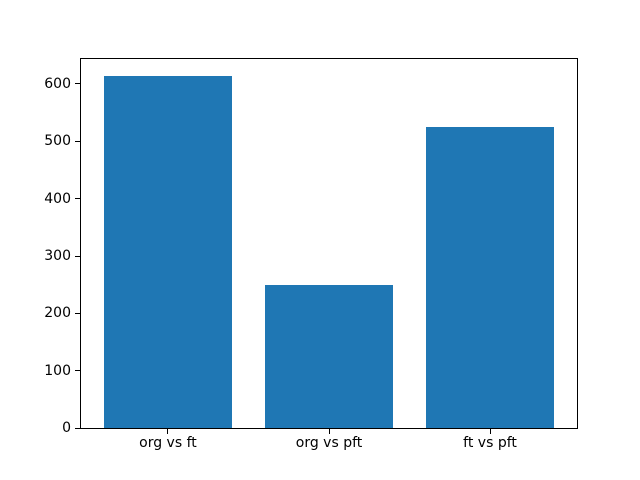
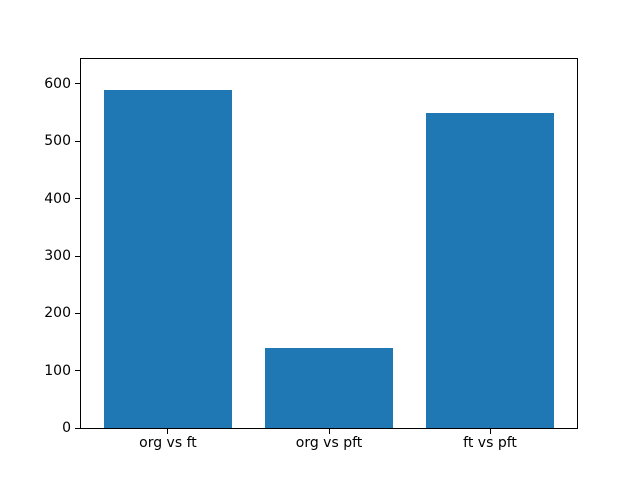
org vs ft: 610 -> 590
org vs pft: 250 -> 140
ft vs pft: 520 -> 550
